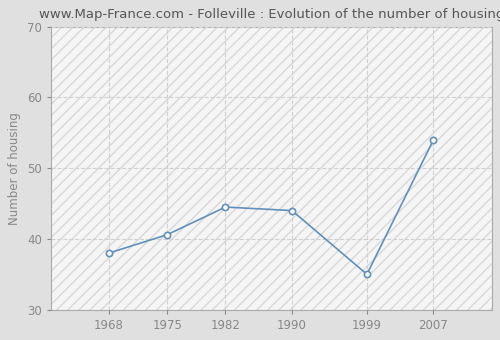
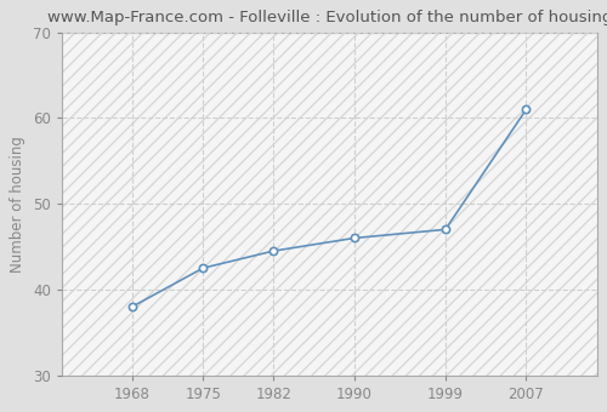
1975: 40.6 -> 42.5
1990: 44.0 -> 46.0
1999: 35.0 -> 47.0
2007: 54.0 -> 61.0
